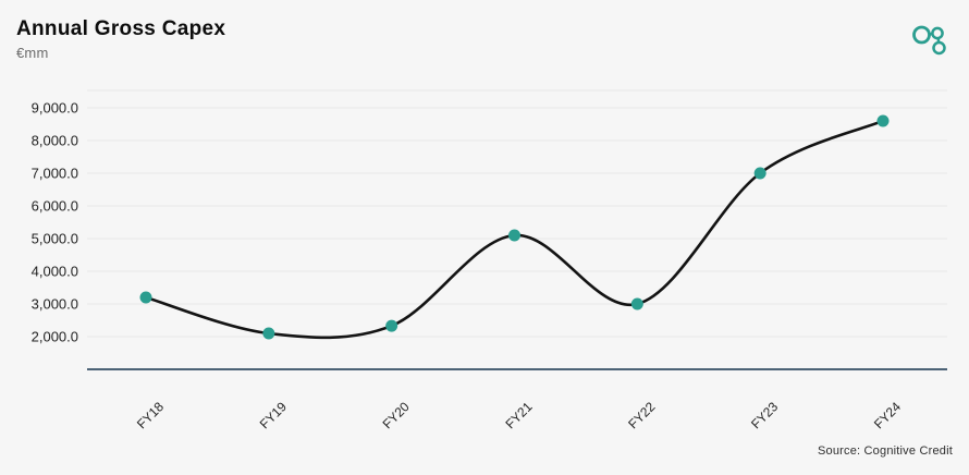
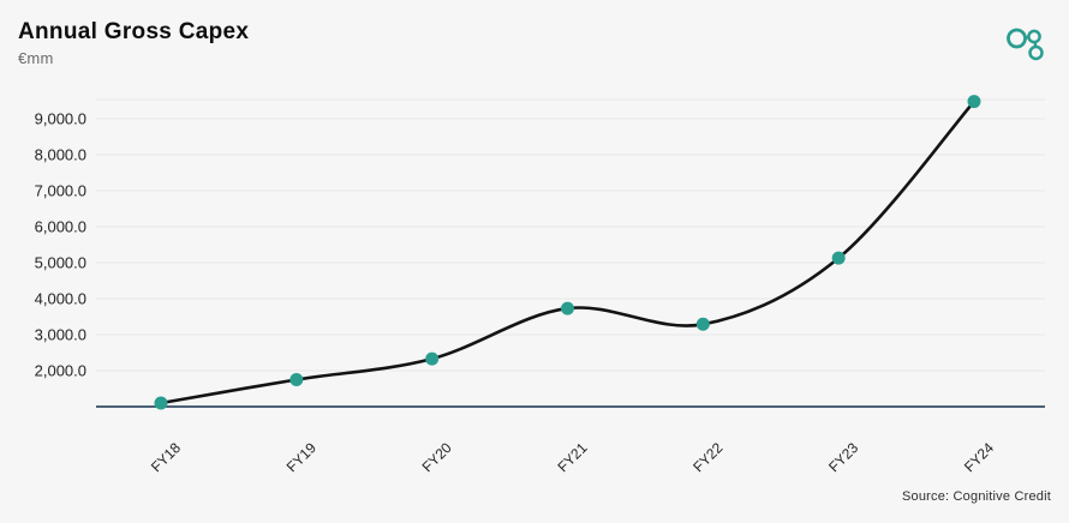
FY18: 3200 -> 1100
FY19: 2100 -> 1800
FY21: 5100 -> 3700
FY22: 3000 -> 3300
FY23: 7000 -> 5100
FY24: 8600 -> 9500
